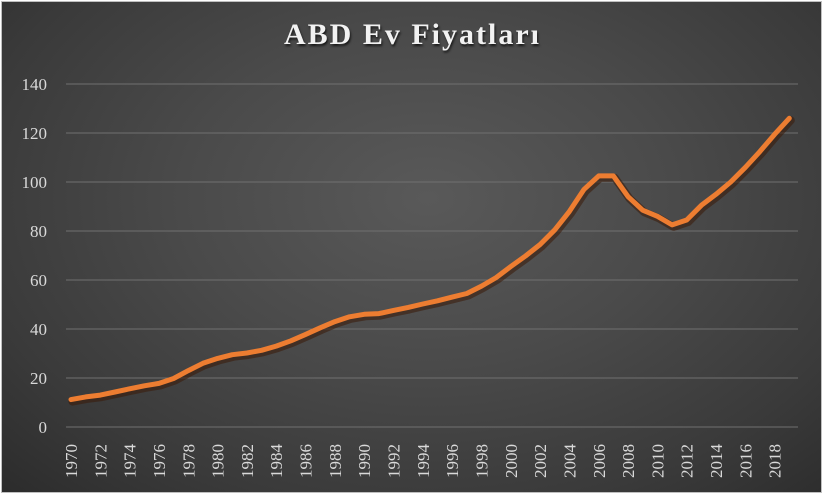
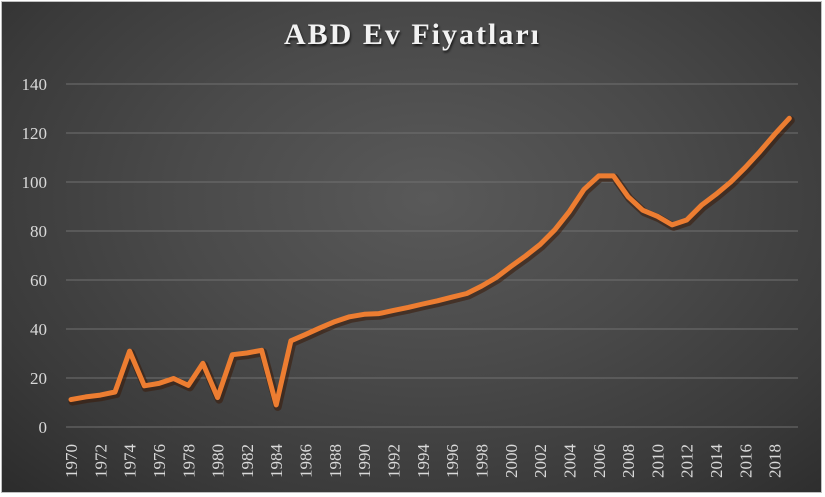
1974: 16 -> 31
1978: 23 -> 17
1980: 28 -> 12
1984: 33 -> 9
